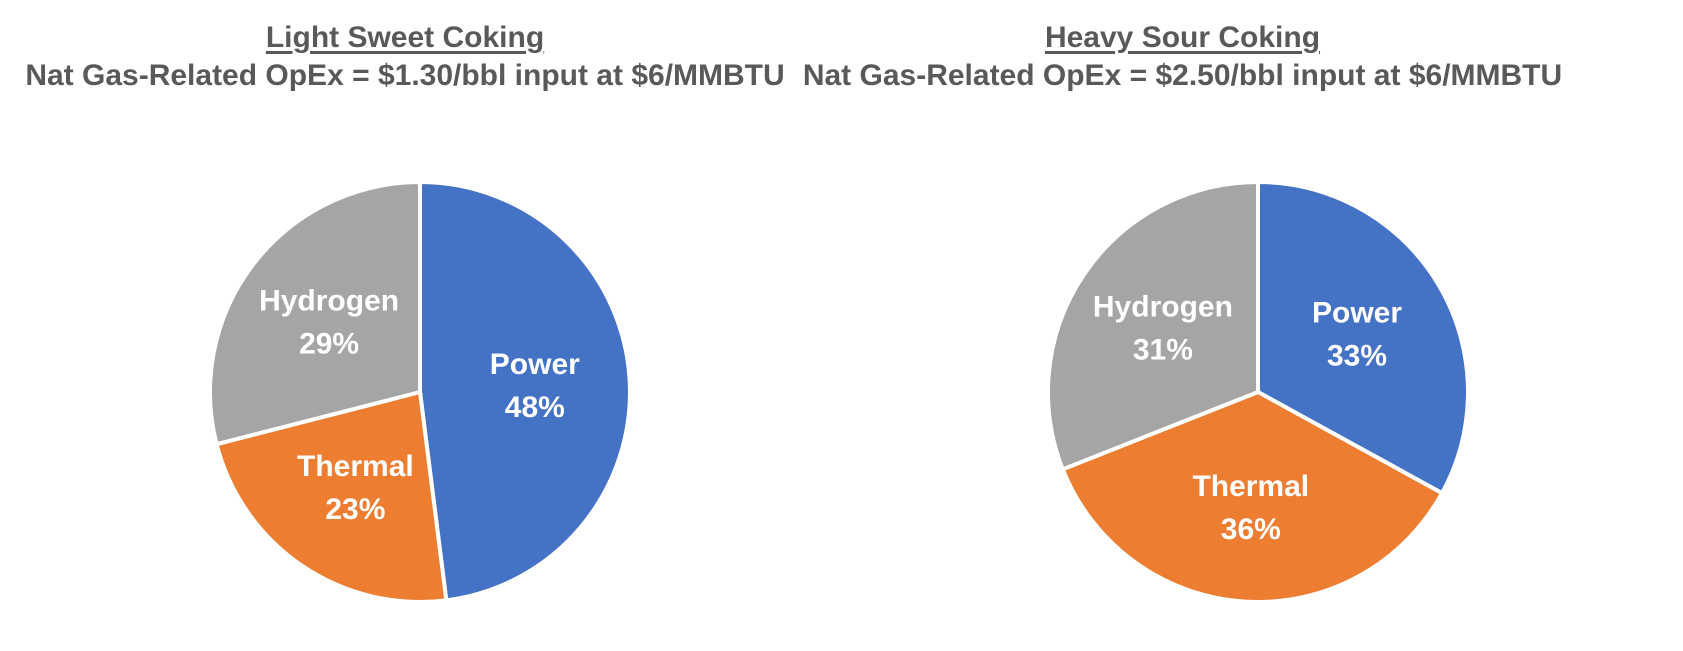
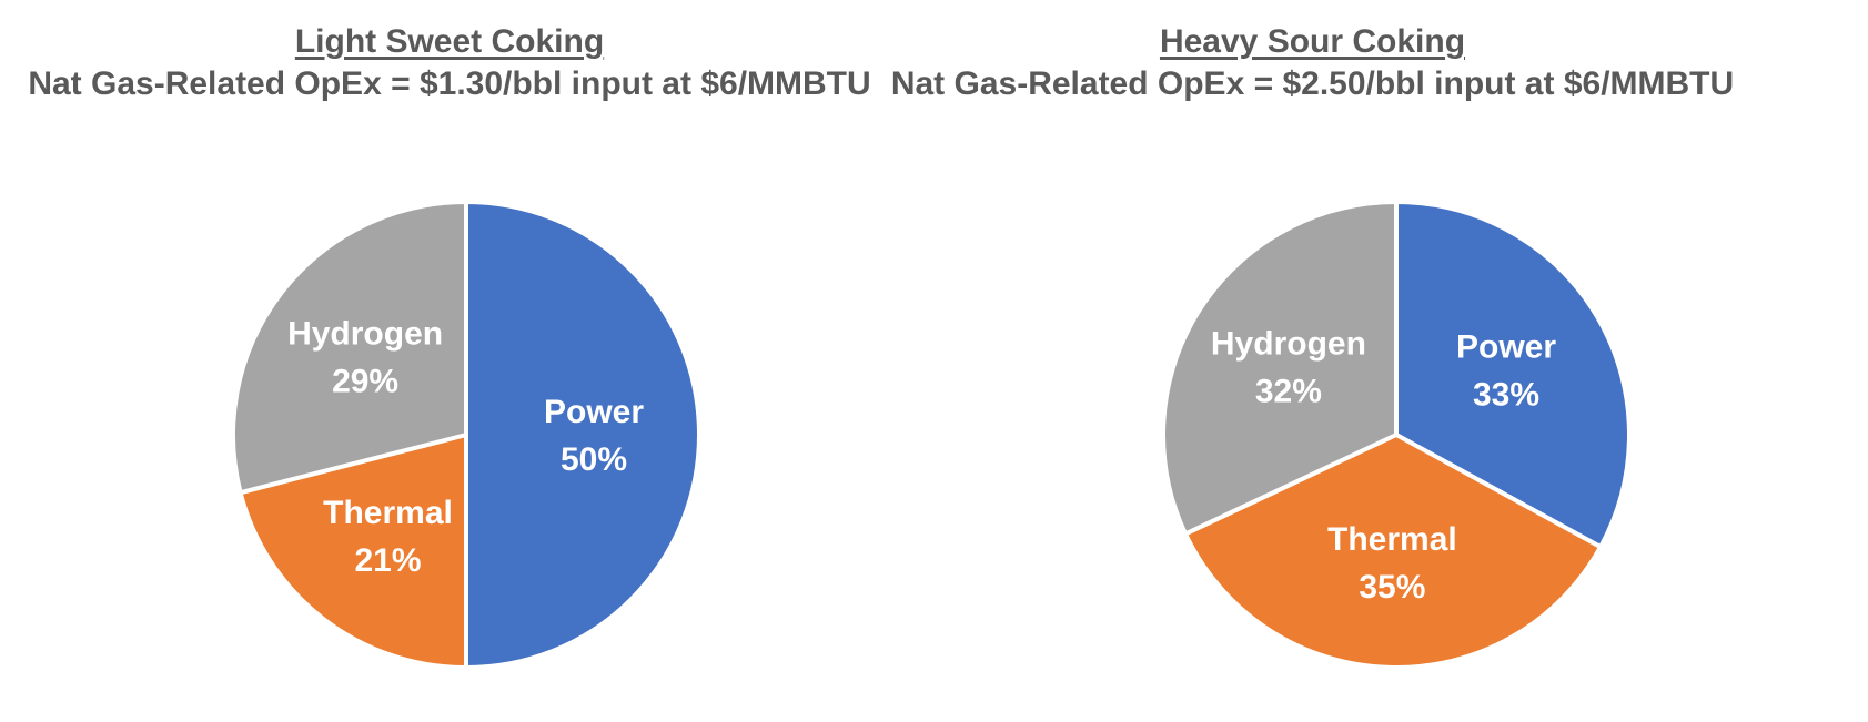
Light Sweet Coking/Power: 48% -> 50%
Light Sweet Coking/Thermal: 23% -> 21%
Heavy Sour Coking/Thermal: 36% -> 35%
Heavy Sour Coking/Hydrogen: 31% -> 32%
